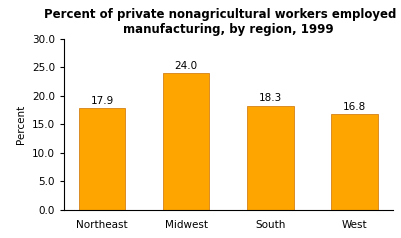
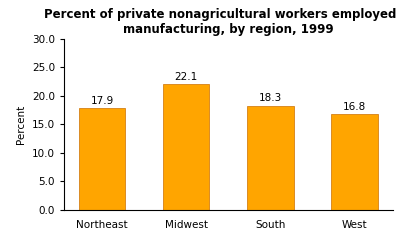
Midwest: 24.0 -> 22.1
